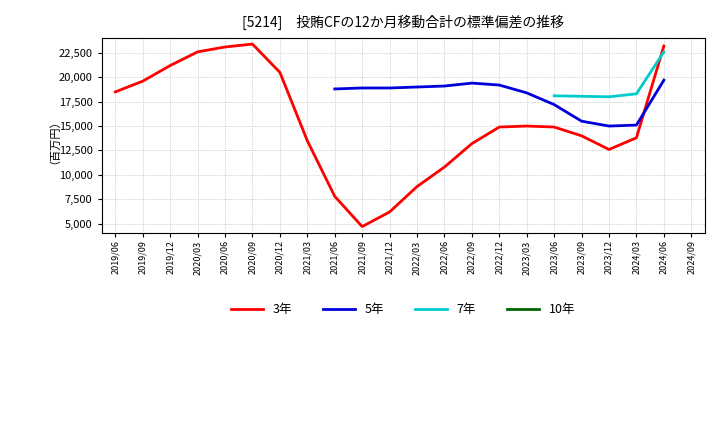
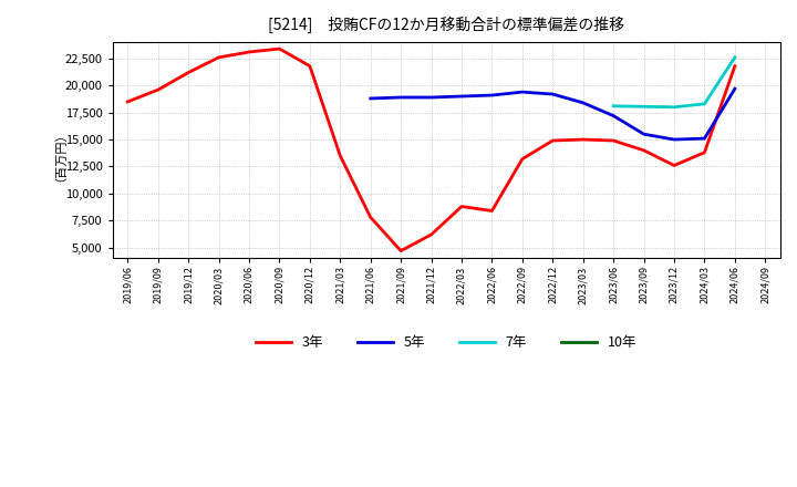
3年/2020/12: 20,500 -> 21,800
3年/2022/06: 10,800 -> 8,400
3年/2024/06: 23,200 -> 21,800
